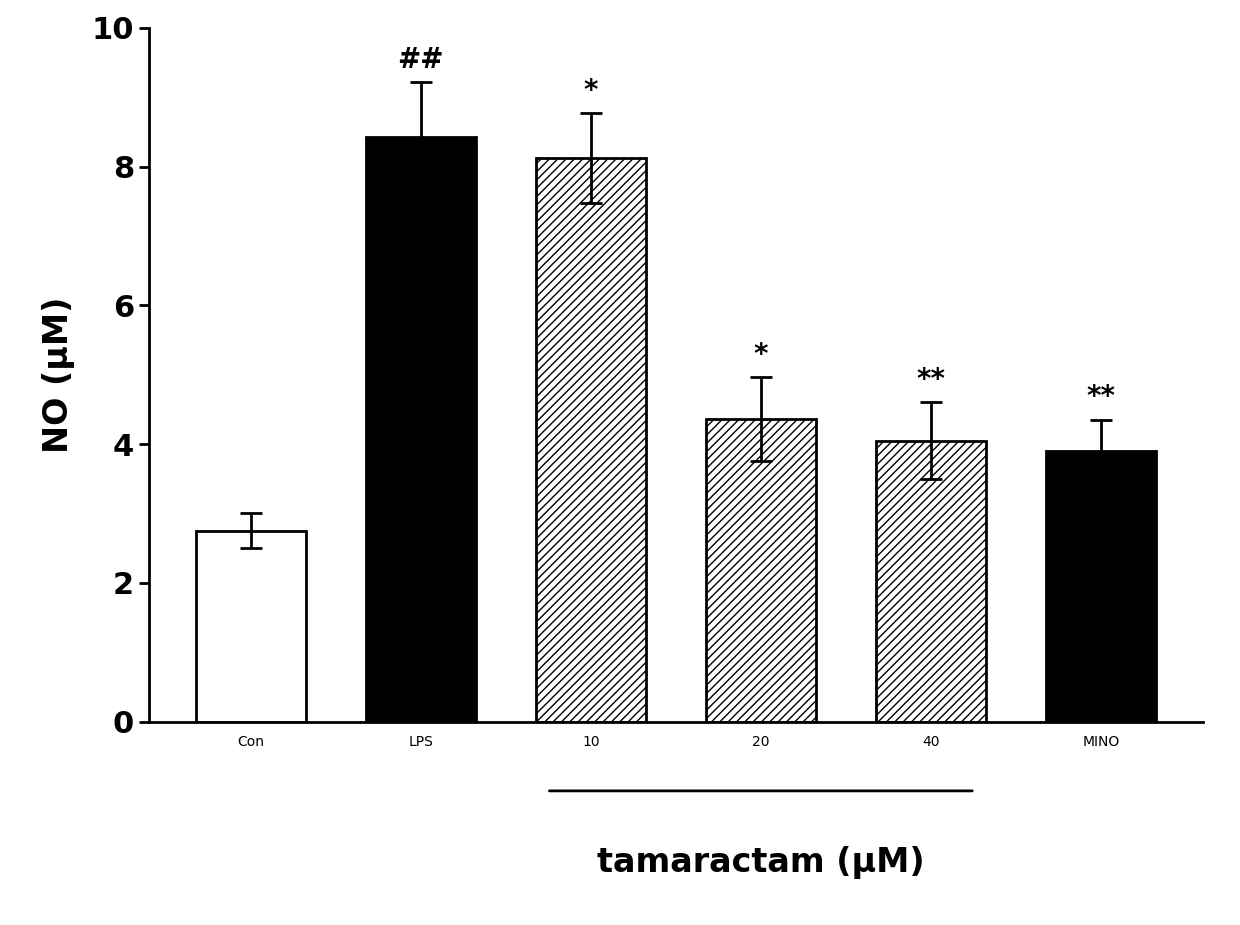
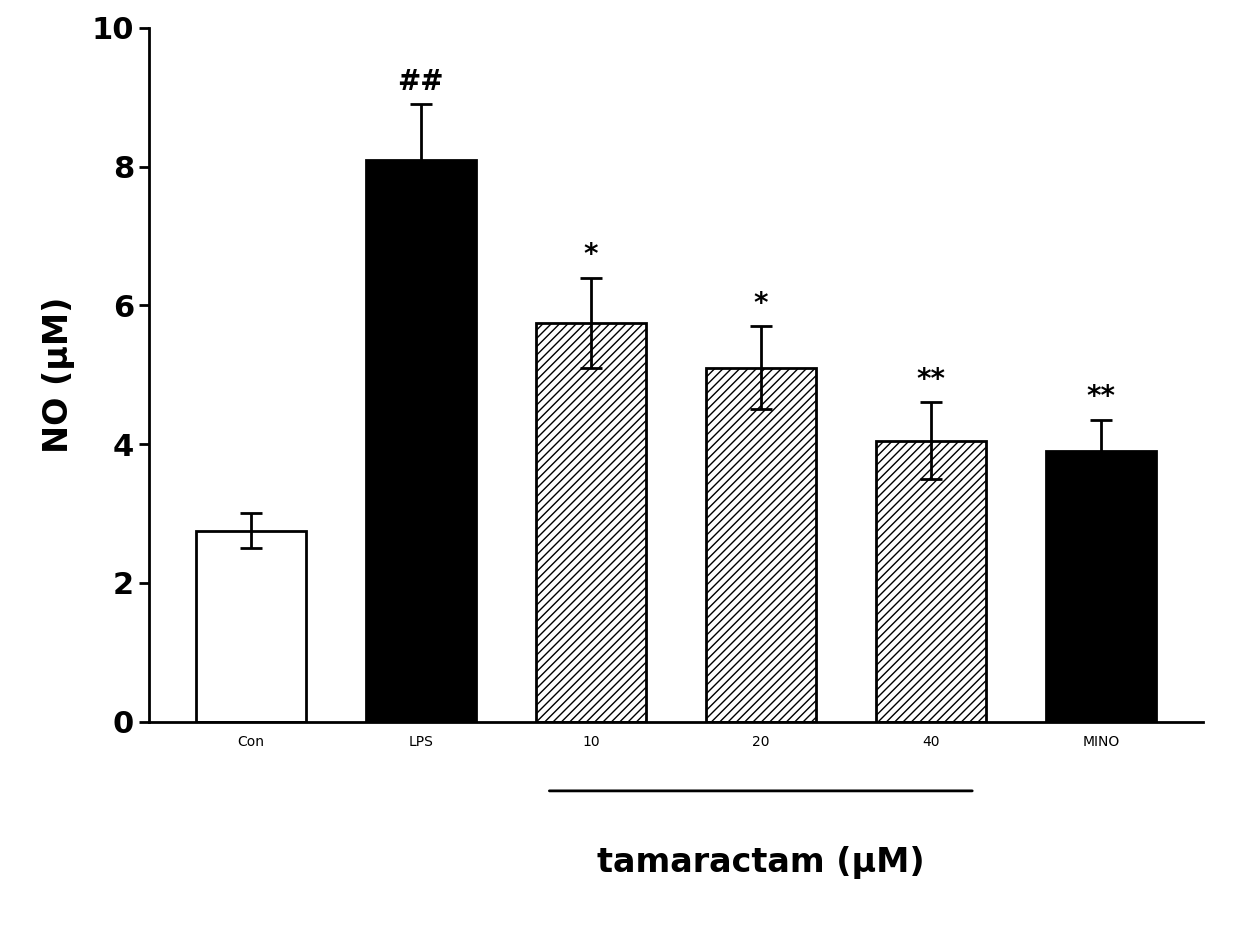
LPS: 8.42 -> 8.10
10: 8.12 -> 5.75
20: 4.36 -> 5.10
